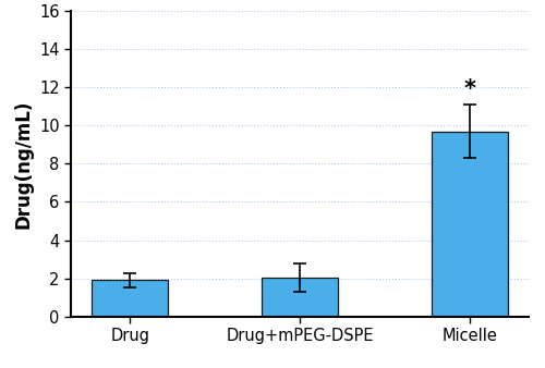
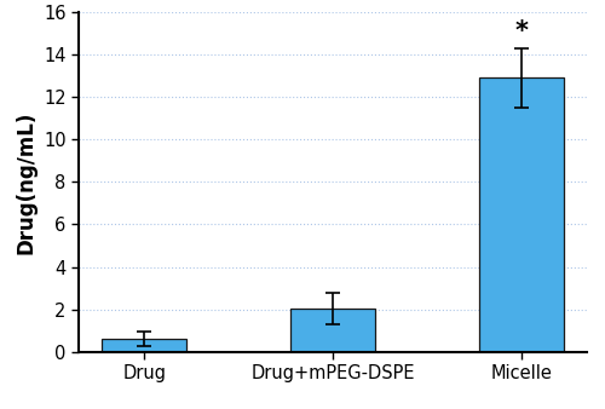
Drug: 1.9 -> 0.6
Micelle: 9.7 -> 12.9
